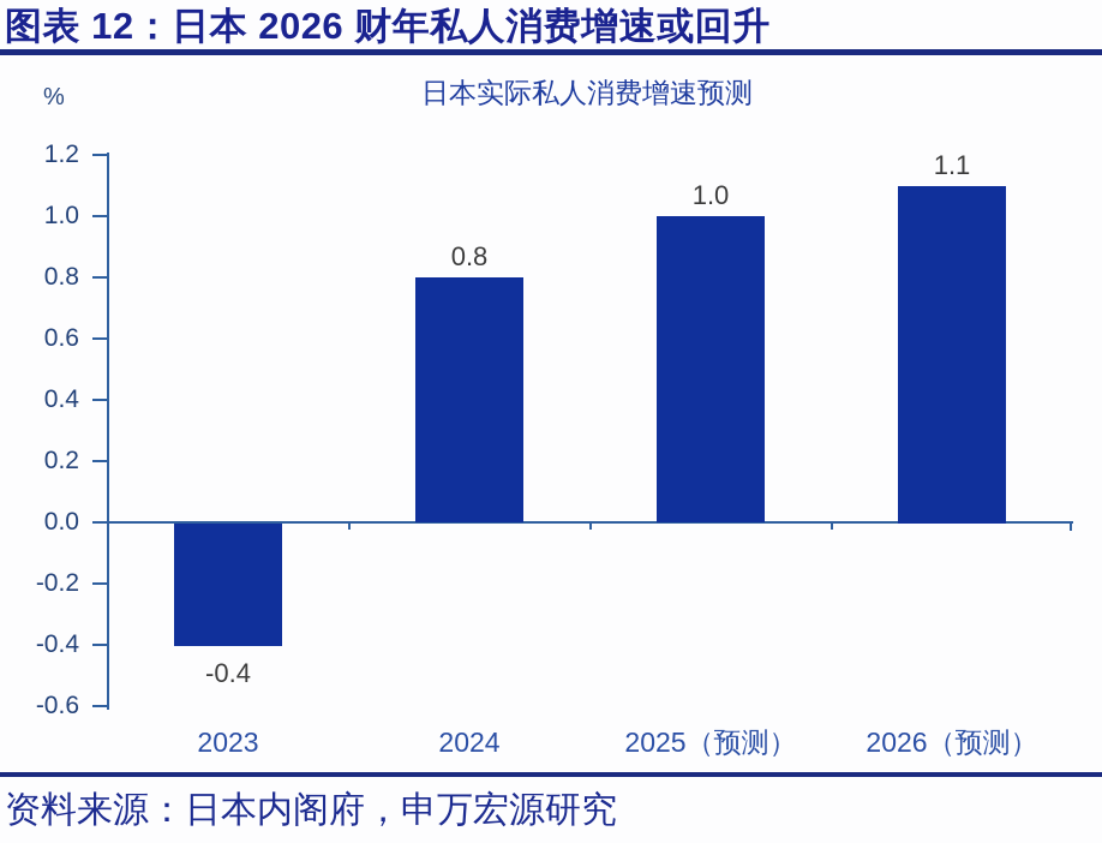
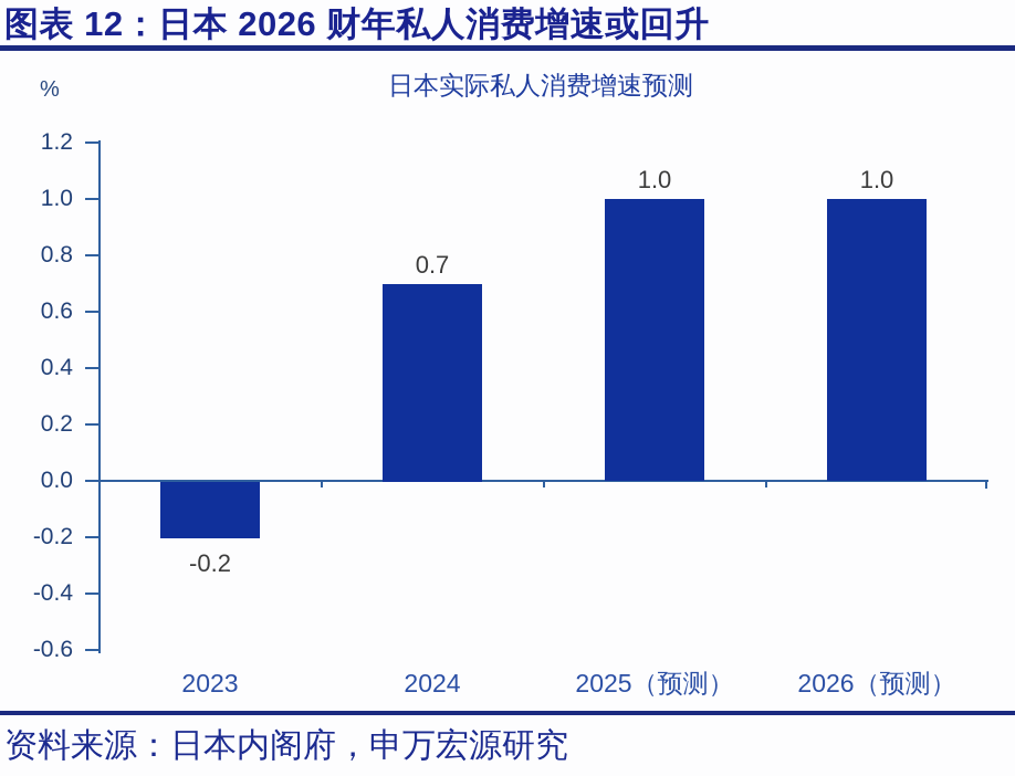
2023: -0.4 -> -0.2
2024: 0.8 -> 0.7
2026（预测）: 1.1 -> 1.0
